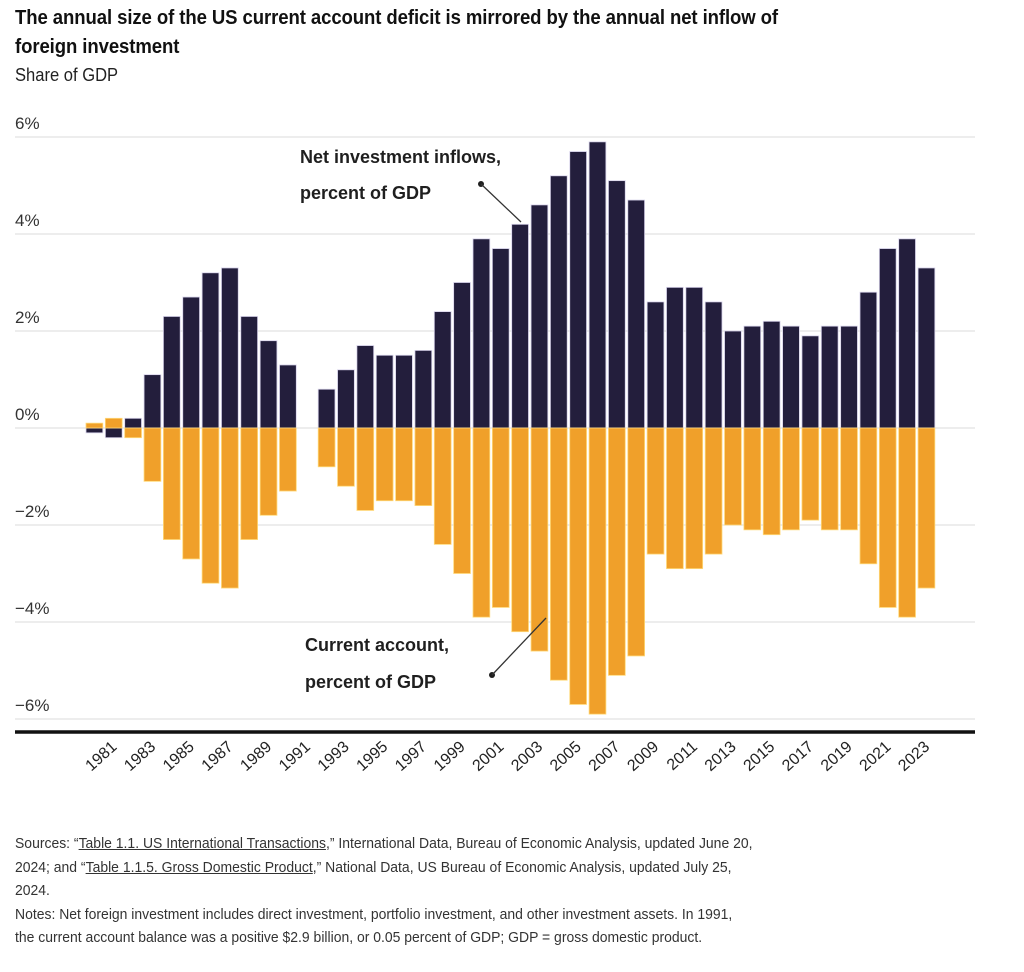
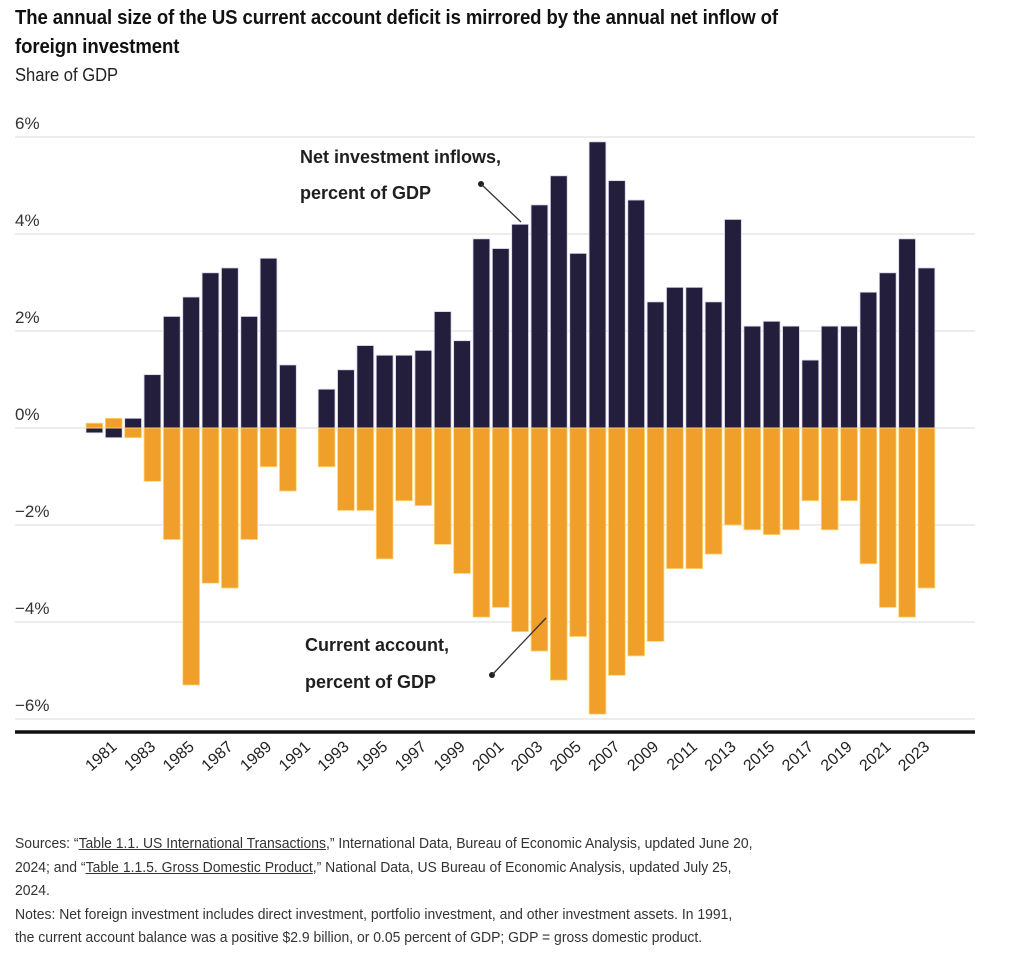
Current account, percent of GDP/1985: -2.7% -> -5.3%
Net investment inflows, percent of GDP/1989: 1.8% -> 3.5%
Current account, percent of GDP/1989: -1.8% -> -0.8%
Current account, percent of GDP/1993: -1.2% -> -1.7%
Current account, percent of GDP/1995: -1.5% -> -2.7%
Net investment inflows, percent of GDP/1999: 3.0% -> 1.8%
Net investment inflows, percent of GDP/2005: 5.7% -> 3.6%
Current account, percent of GDP/2005: -5.7% -> -4.3%
Current account, percent of GDP/2009: -2.6% -> -4.4%
Net investment inflows, percent of GDP/2013: 2.0% -> 4.3%
Net investment inflows, percent of GDP/2017: 1.9% -> 1.4%
Current account, percent of GDP/2017: -1.9% -> -1.5%
Current account, percent of GDP/2019: -2.1% -> -1.5%
Net investment inflows, percent of GDP/2021: 3.7% -> 3.2%
